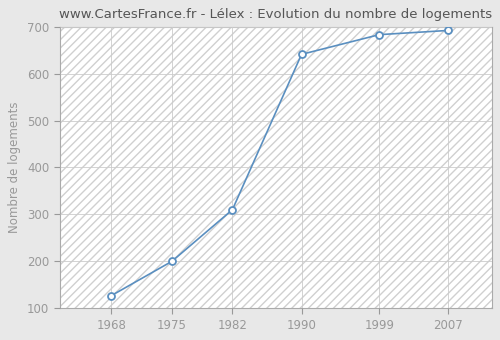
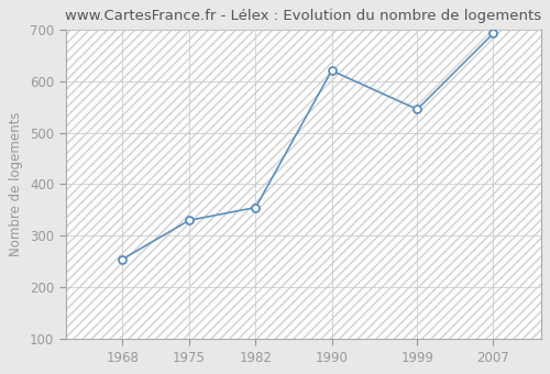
1968: 127 -> 255
1975: 200 -> 330
1982: 310 -> 355
1990: 641 -> 620
1999: 683 -> 545
